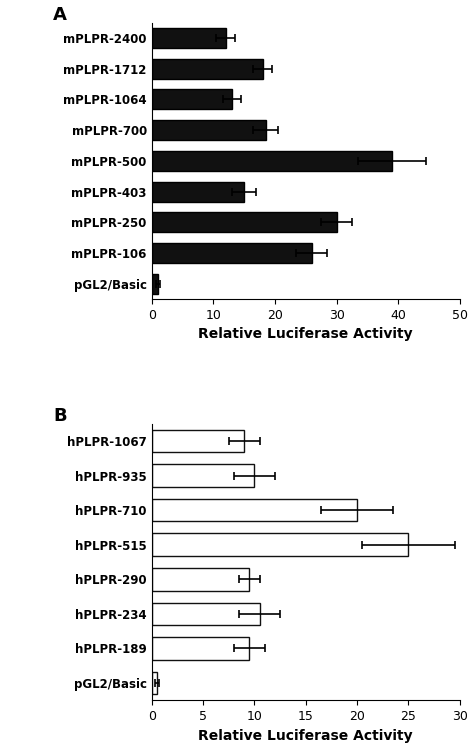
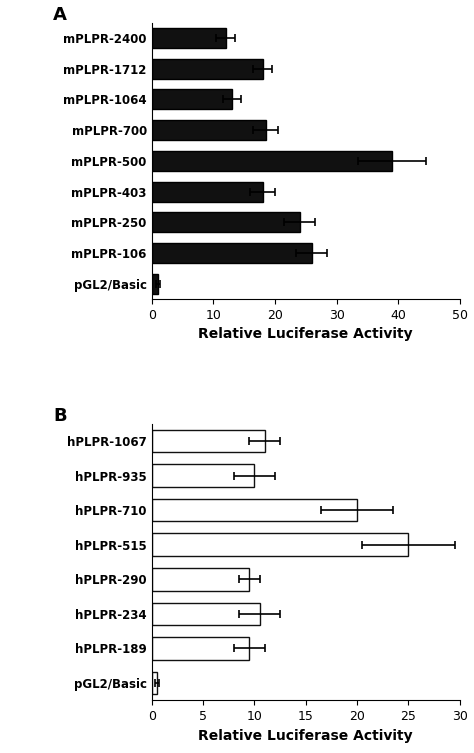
mPLPR-403: 15.0 -> 18.0
mPLPR-250: 30.0 -> 24.0
hPLPR-1067: 9.0 -> 11.0
